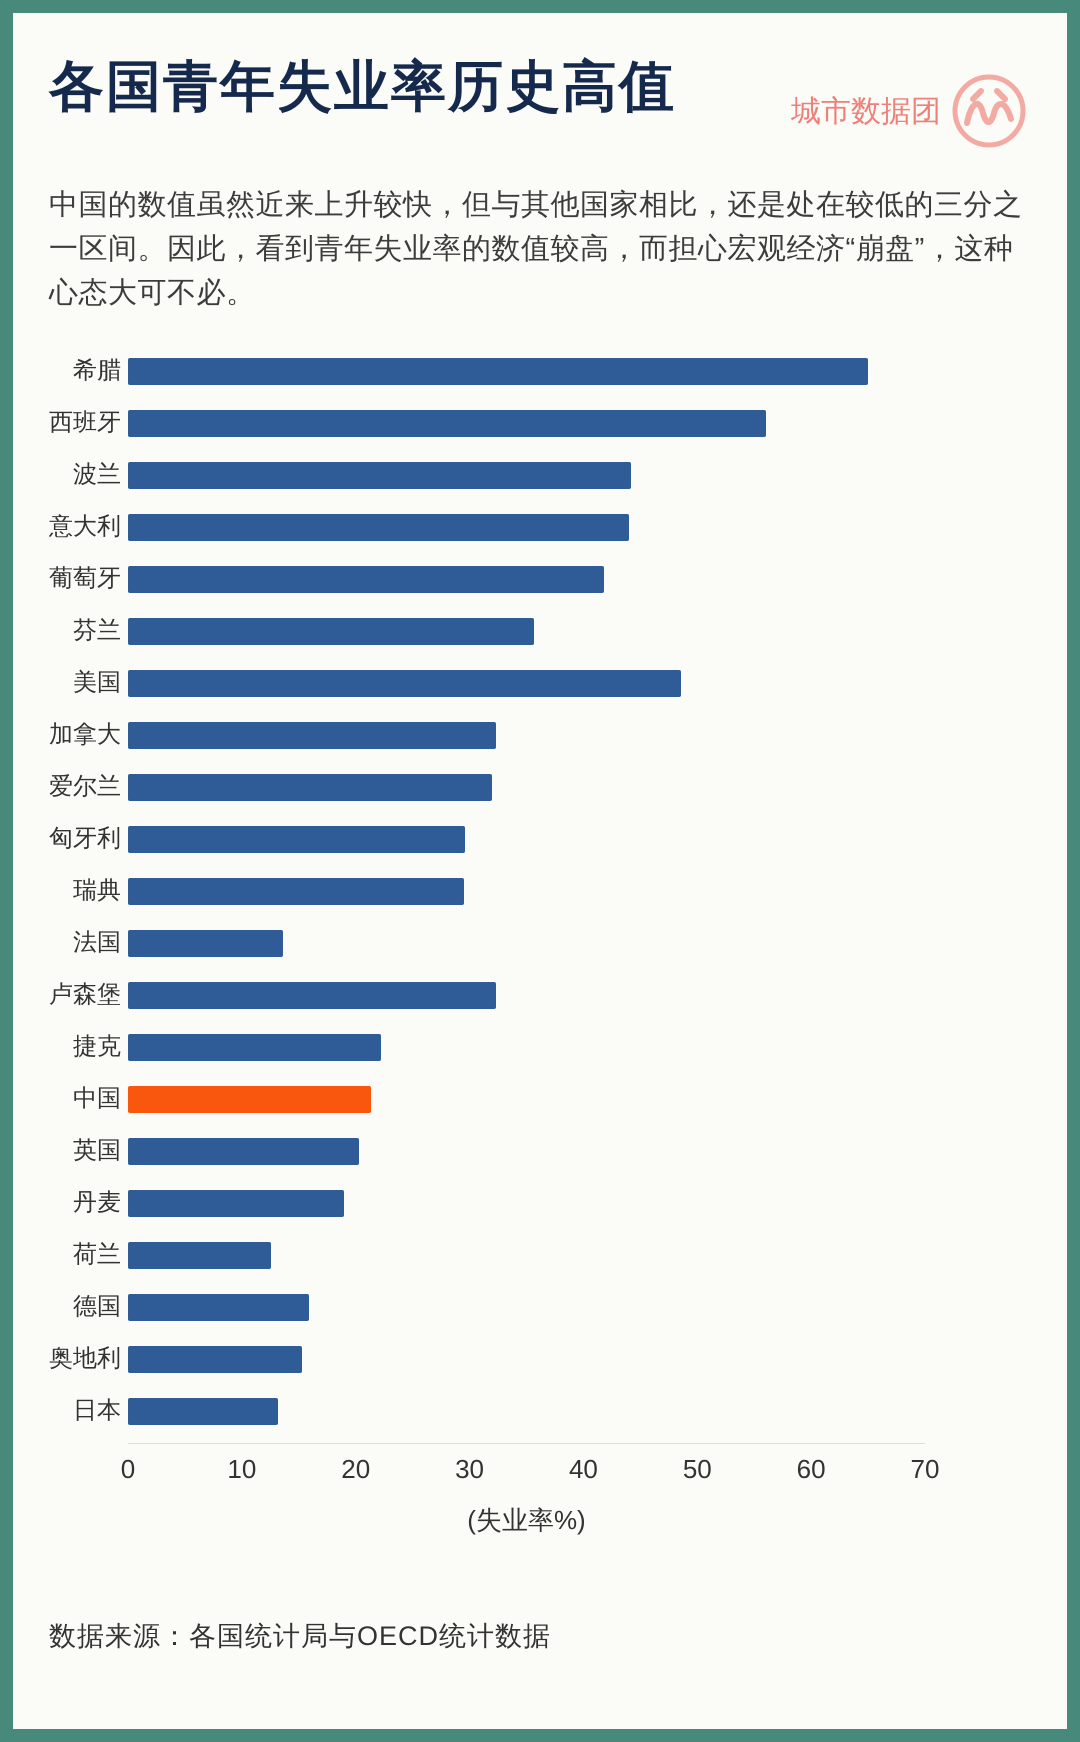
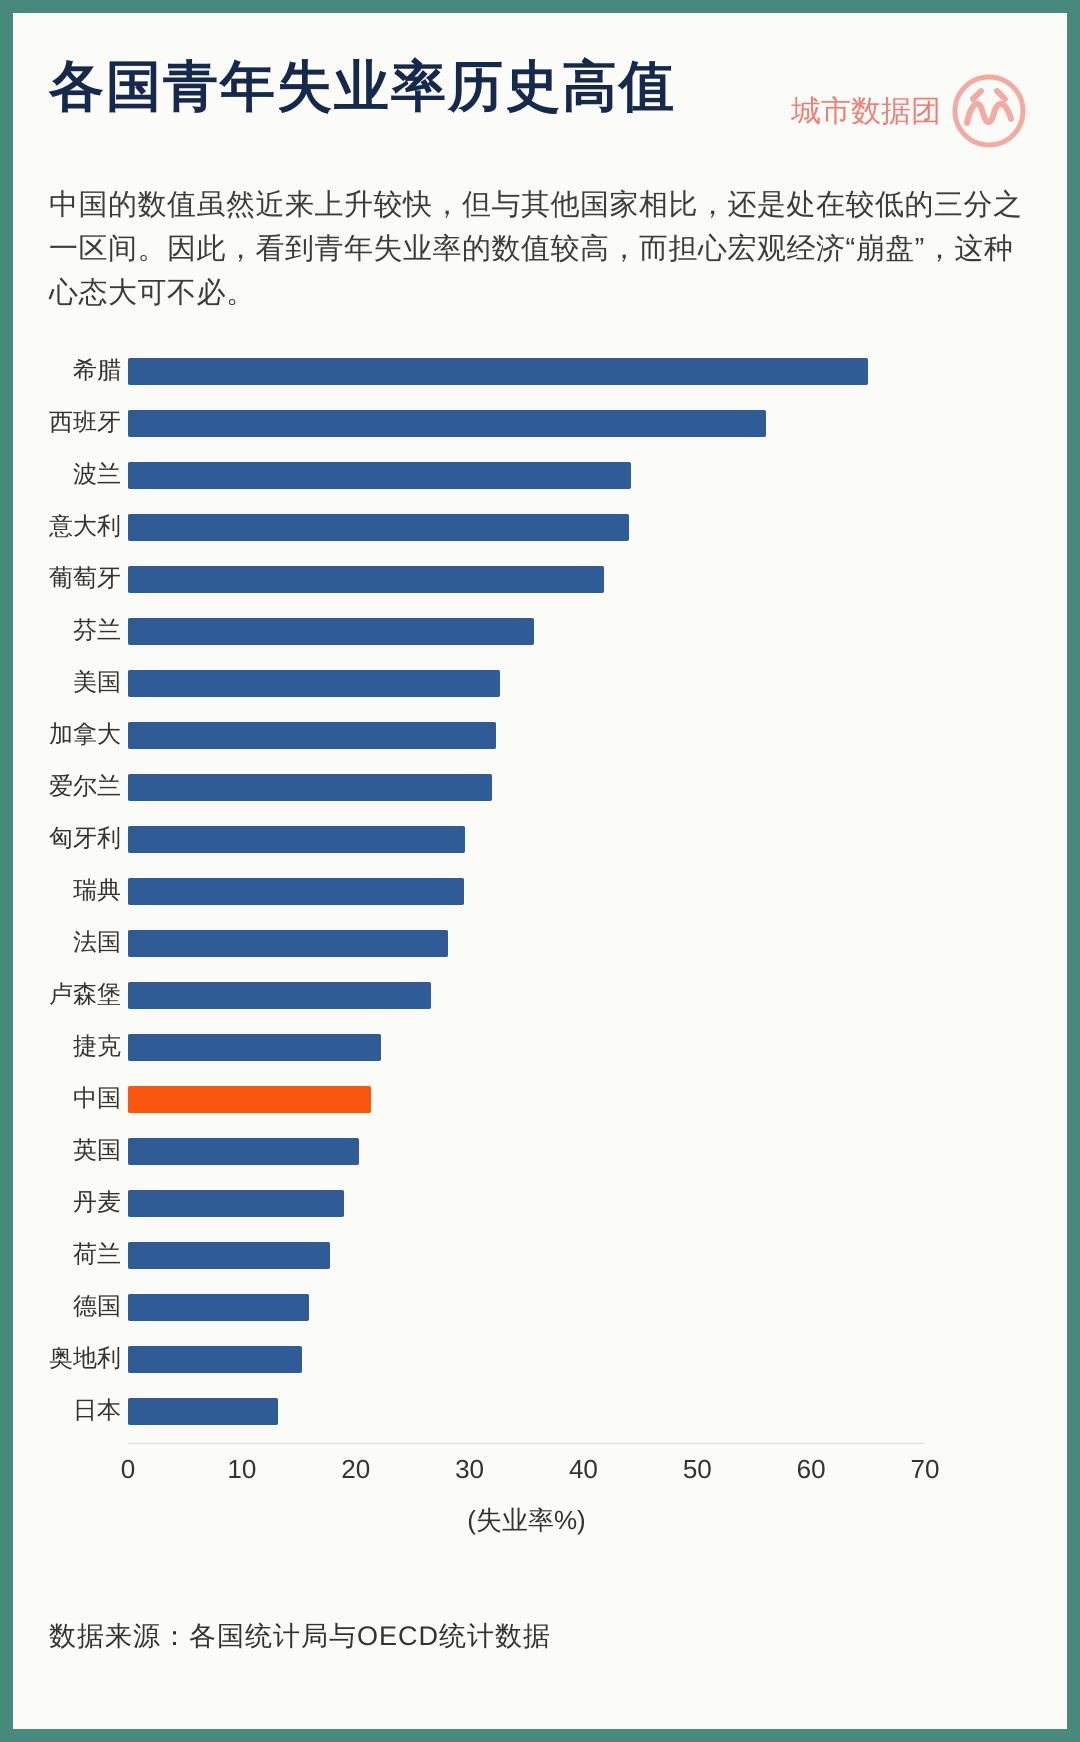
美国: 48.6 -> 32.7
法国: 13.6 -> 28.1
卢森堡: 32.3 -> 26.6
荷兰: 12.6 -> 17.7
